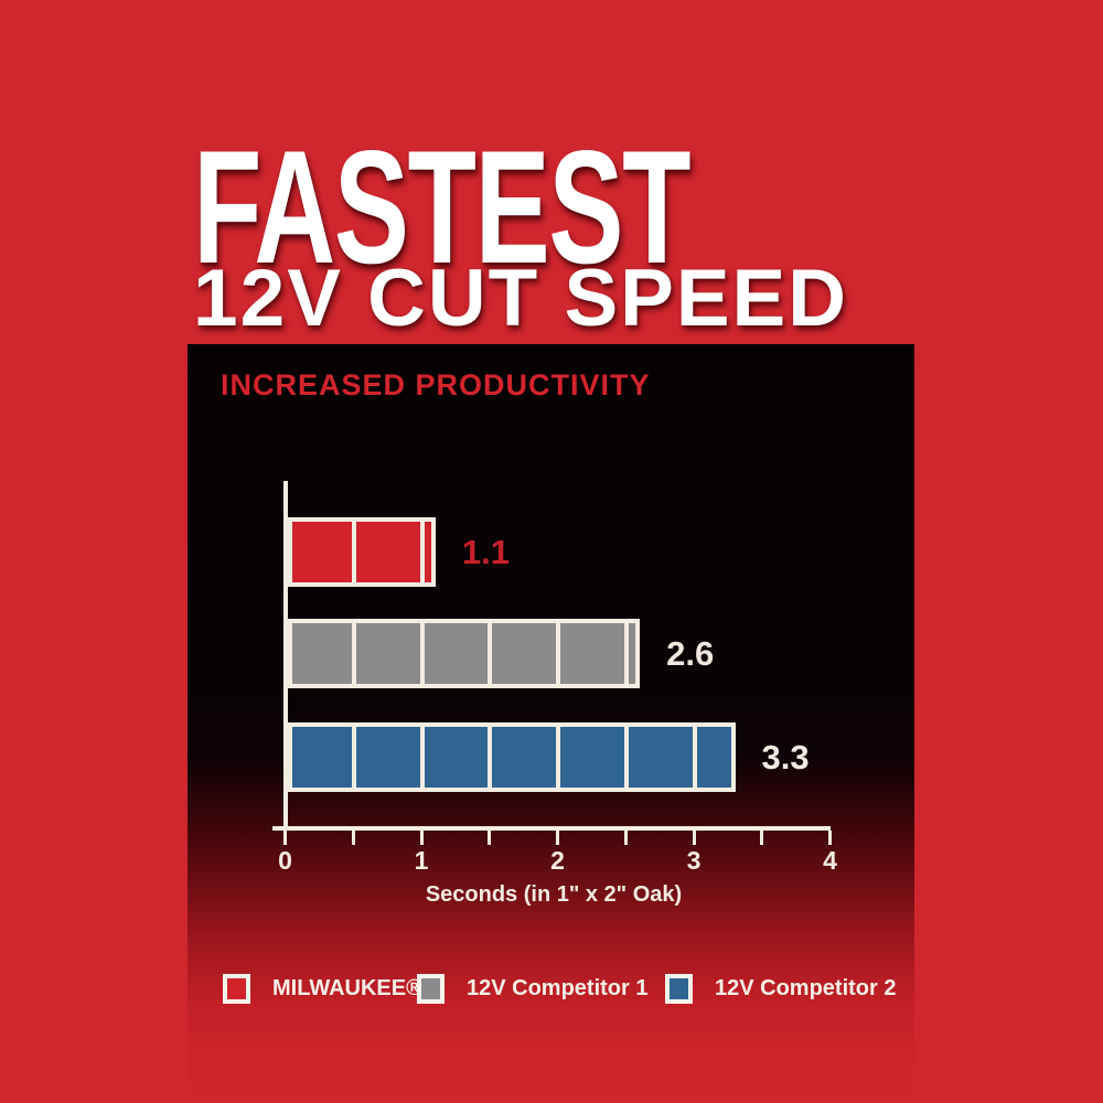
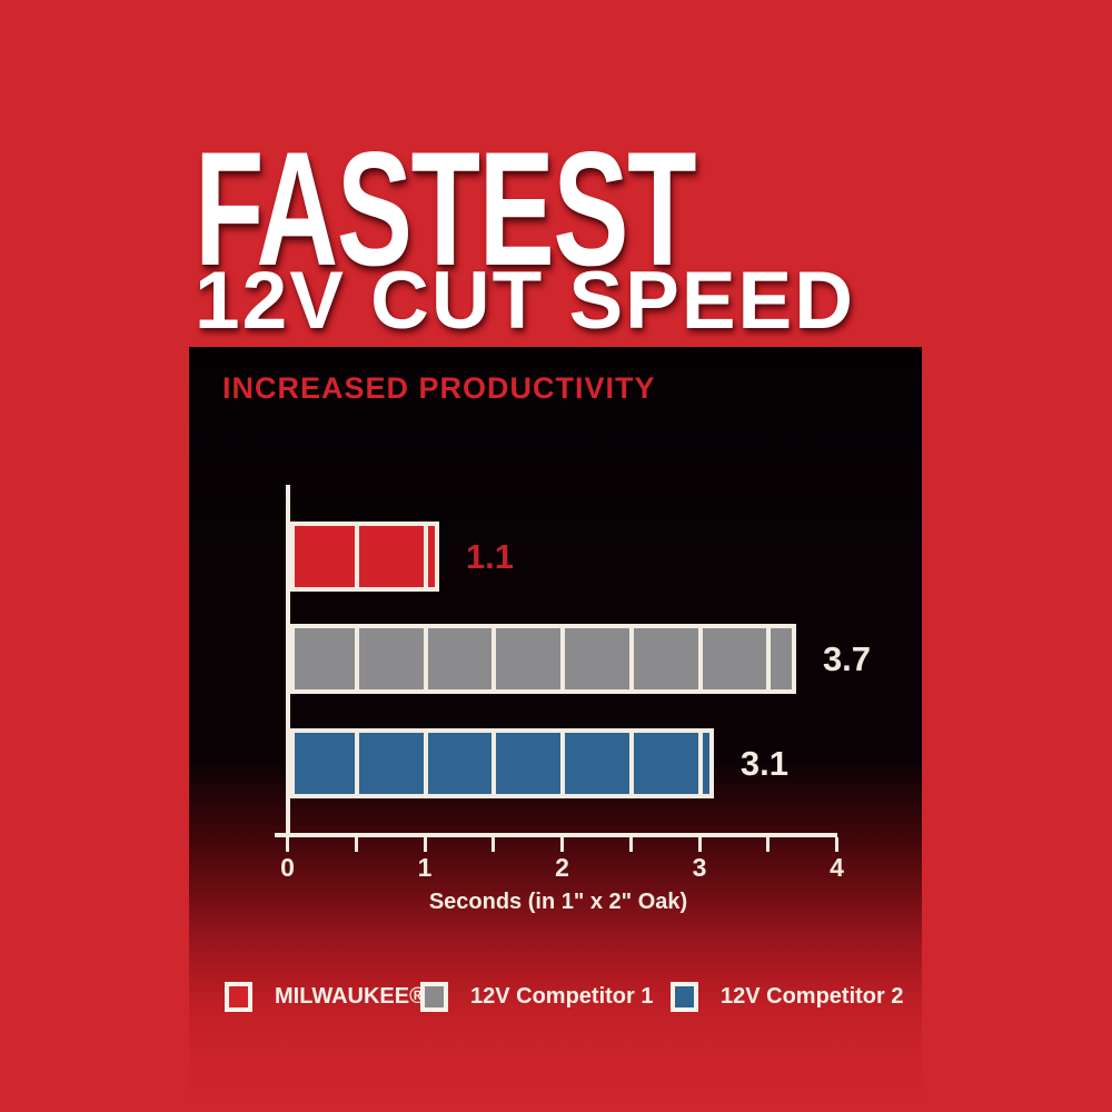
12V Competitor 1: 2.6 -> 3.7
12V Competitor 2: 3.3 -> 3.1
